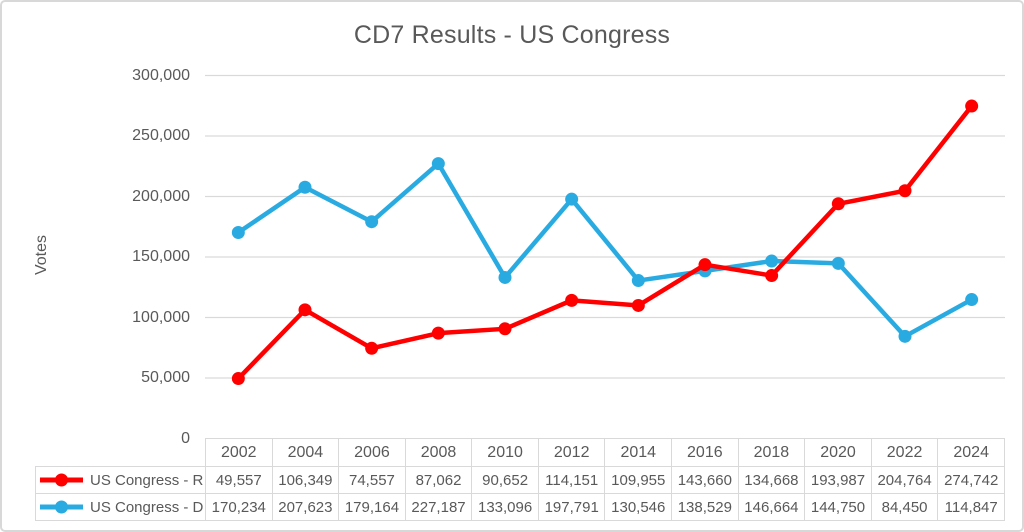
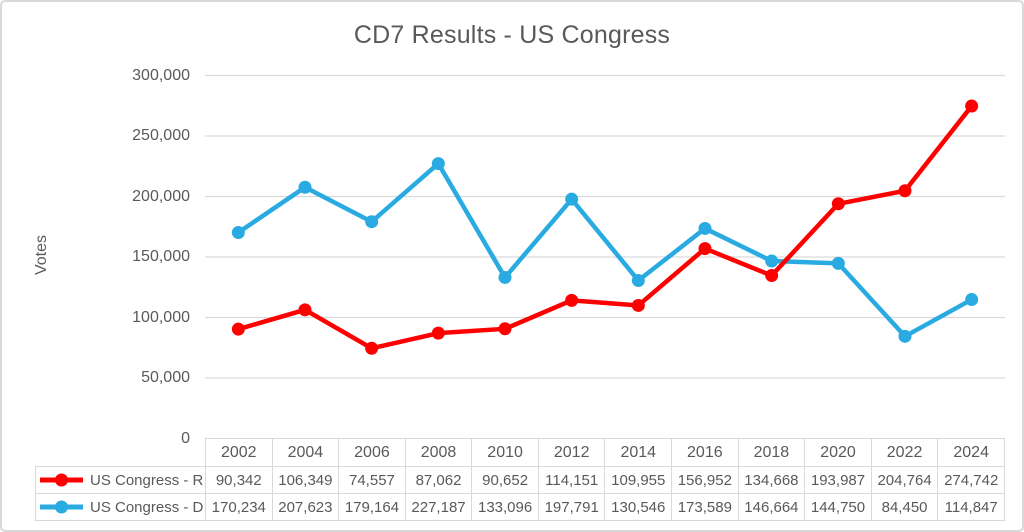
US Congress - R/2002: 49,557 -> 90,342
US Congress - R/2016: 143,660 -> 156,952
US Congress - D/2016: 138,529 -> 173,589
